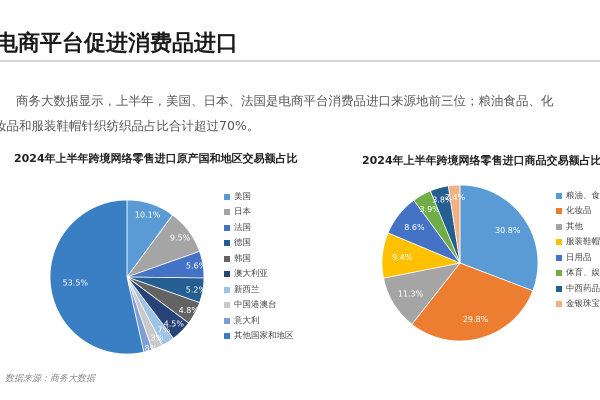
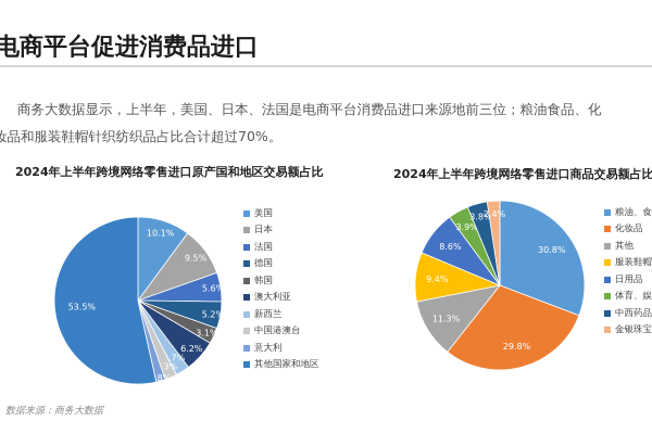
2024年上半年跨境网络零售进口原产国和地区交易额占比/韩国: 4.8% -> 3.1%
2024年上半年跨境网络零售进口原产国和地区交易额占比/澳大利亚: 4.5% -> 6.2%
